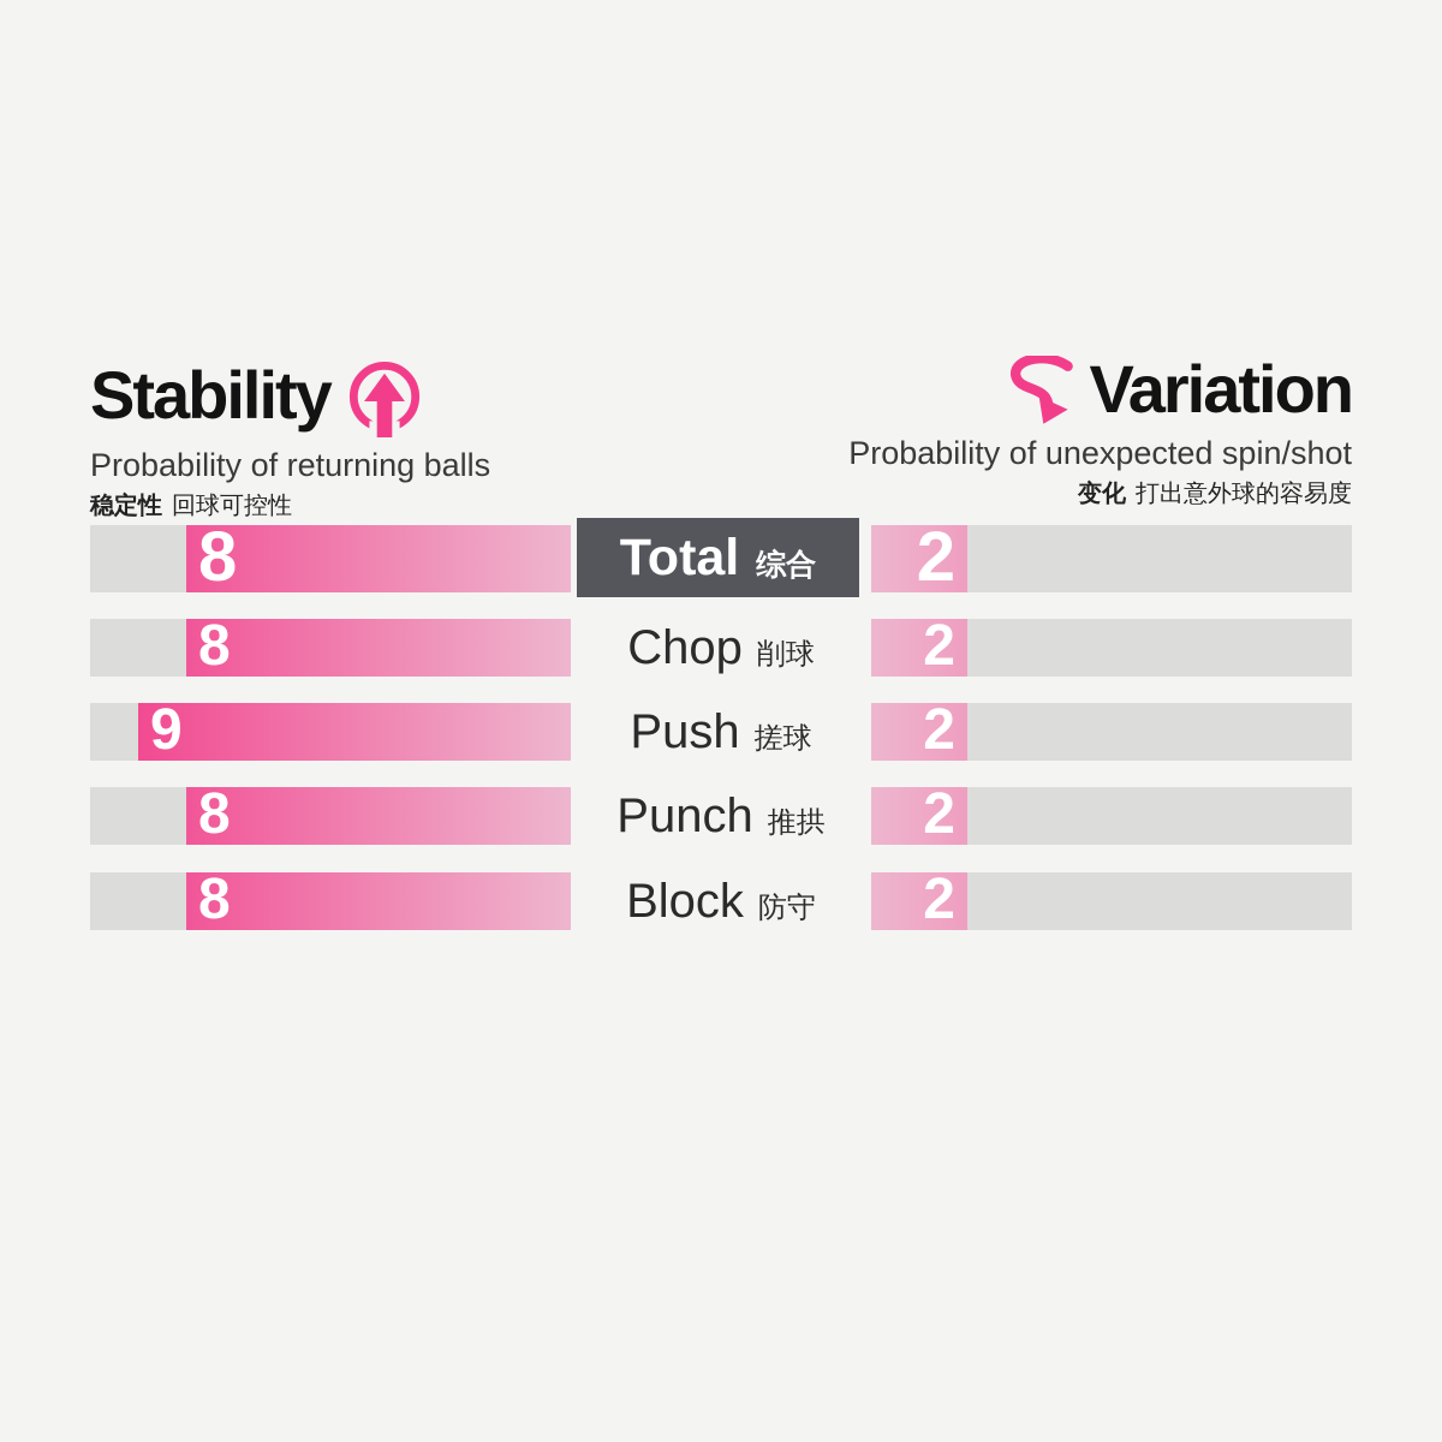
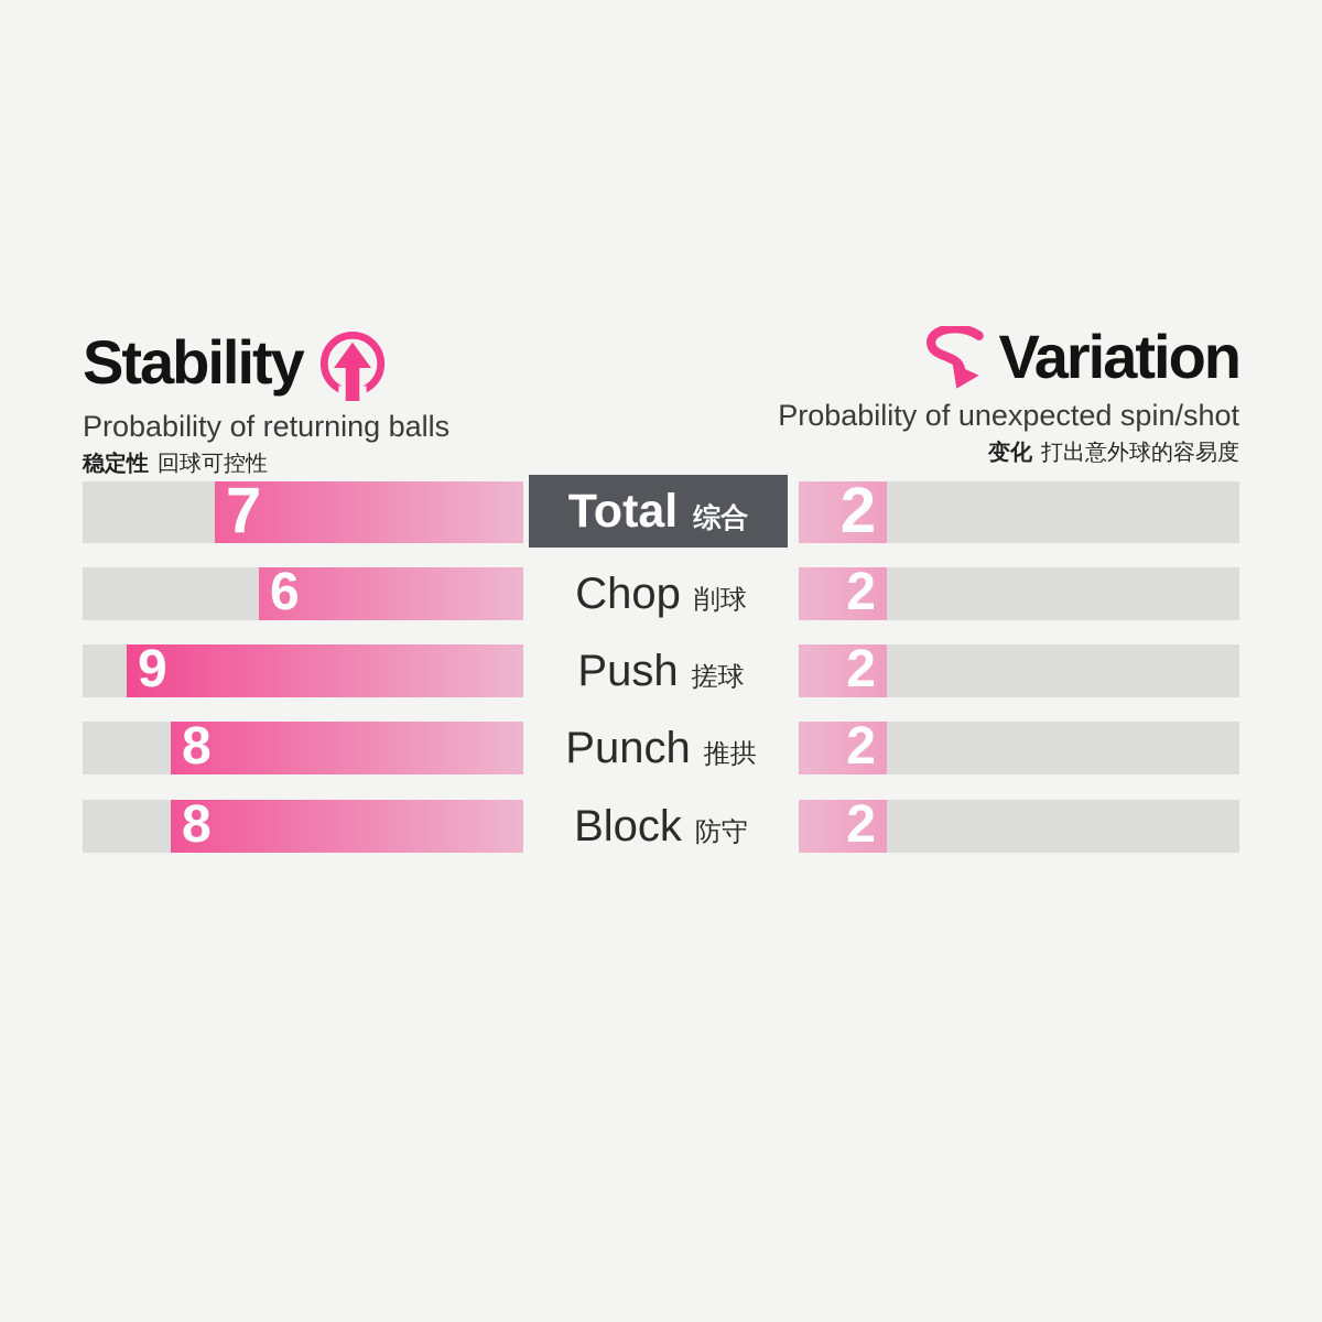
Stability/Total: 8 -> 7
Stability/Chop: 8 -> 6
